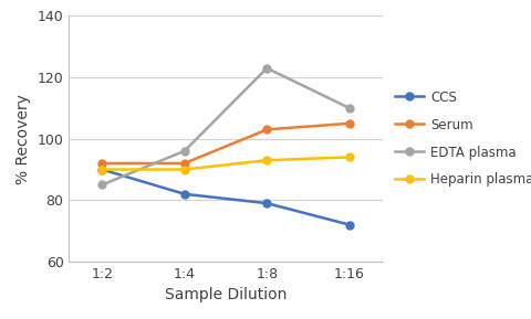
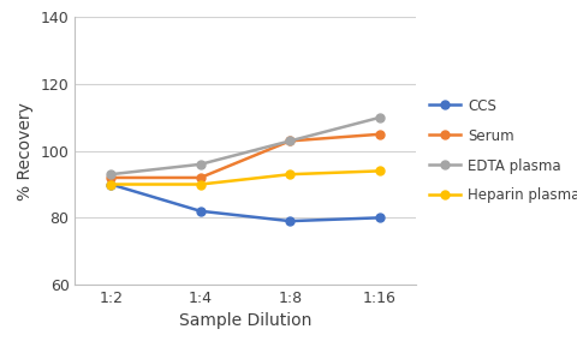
EDTA plasma/1:2: 85 -> 93
EDTA plasma/1:8: 123 -> 103
CCS/1:16: 72 -> 80
